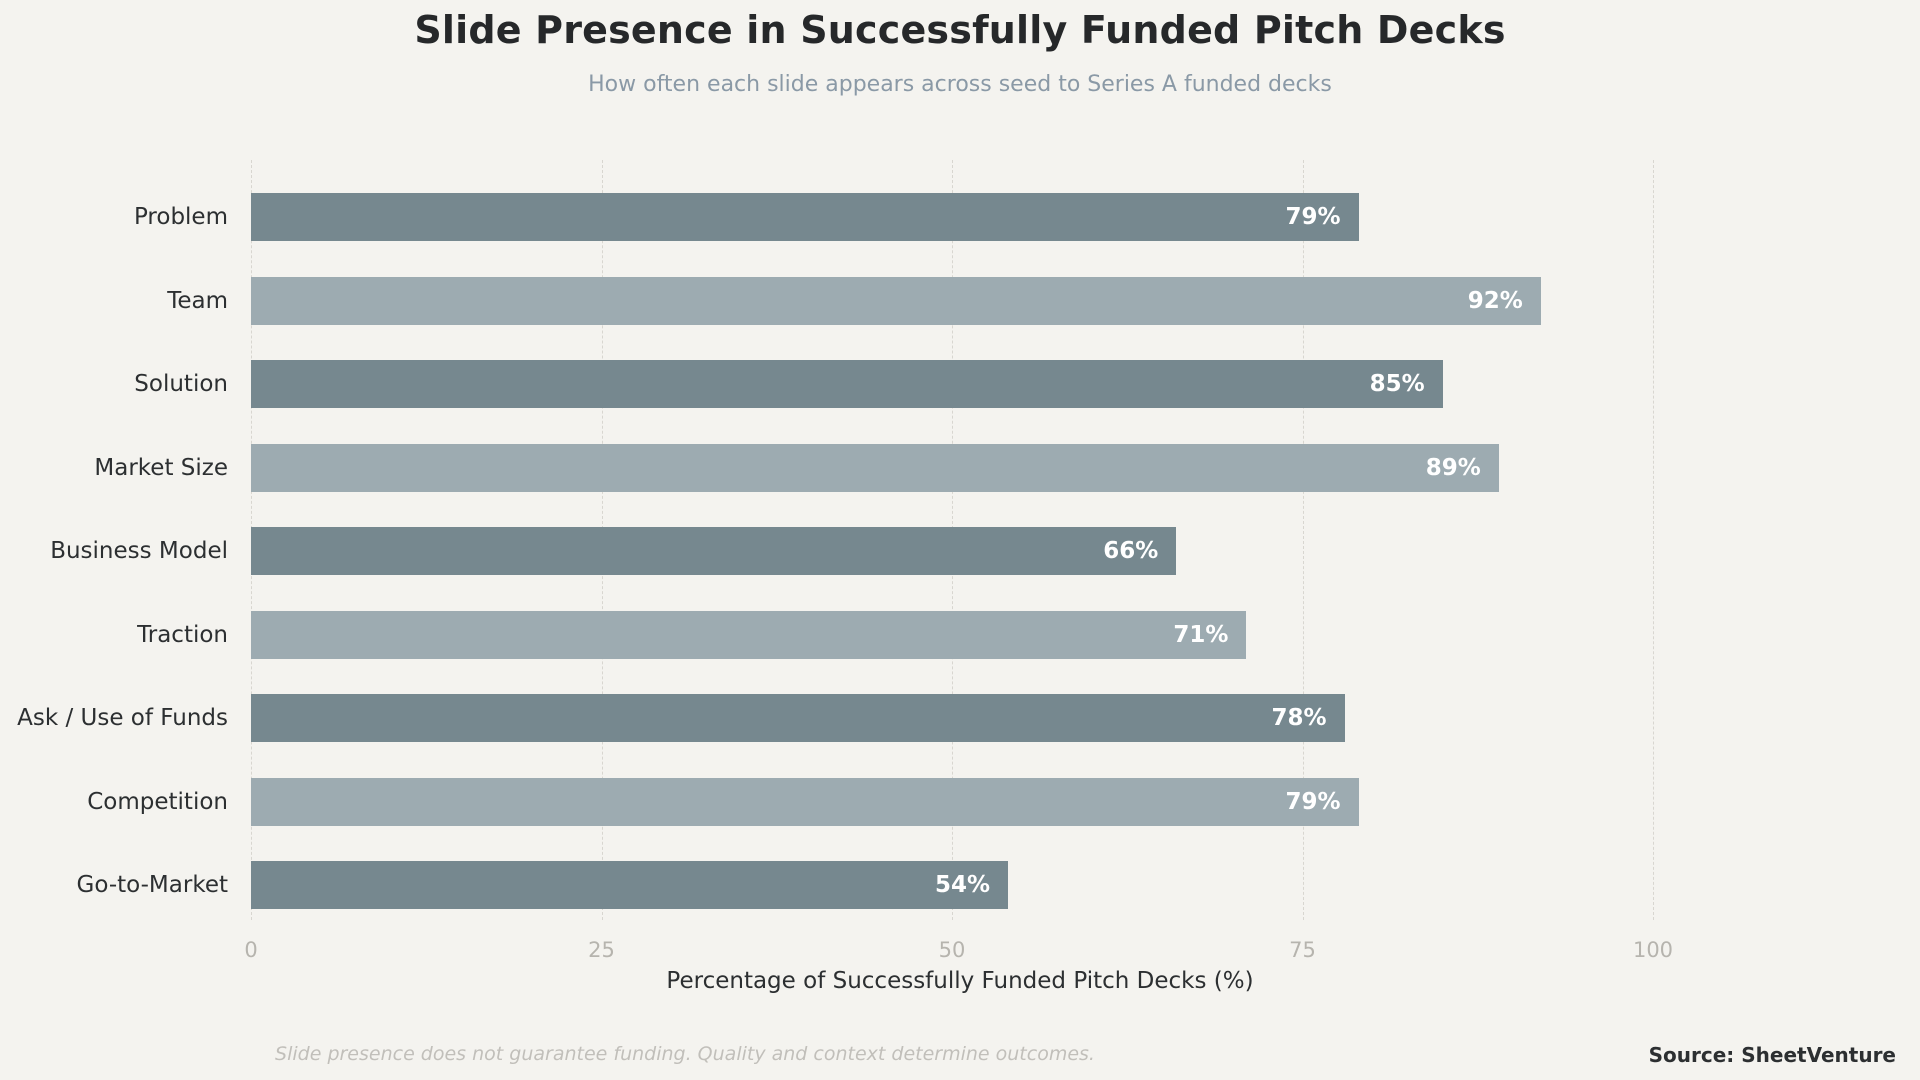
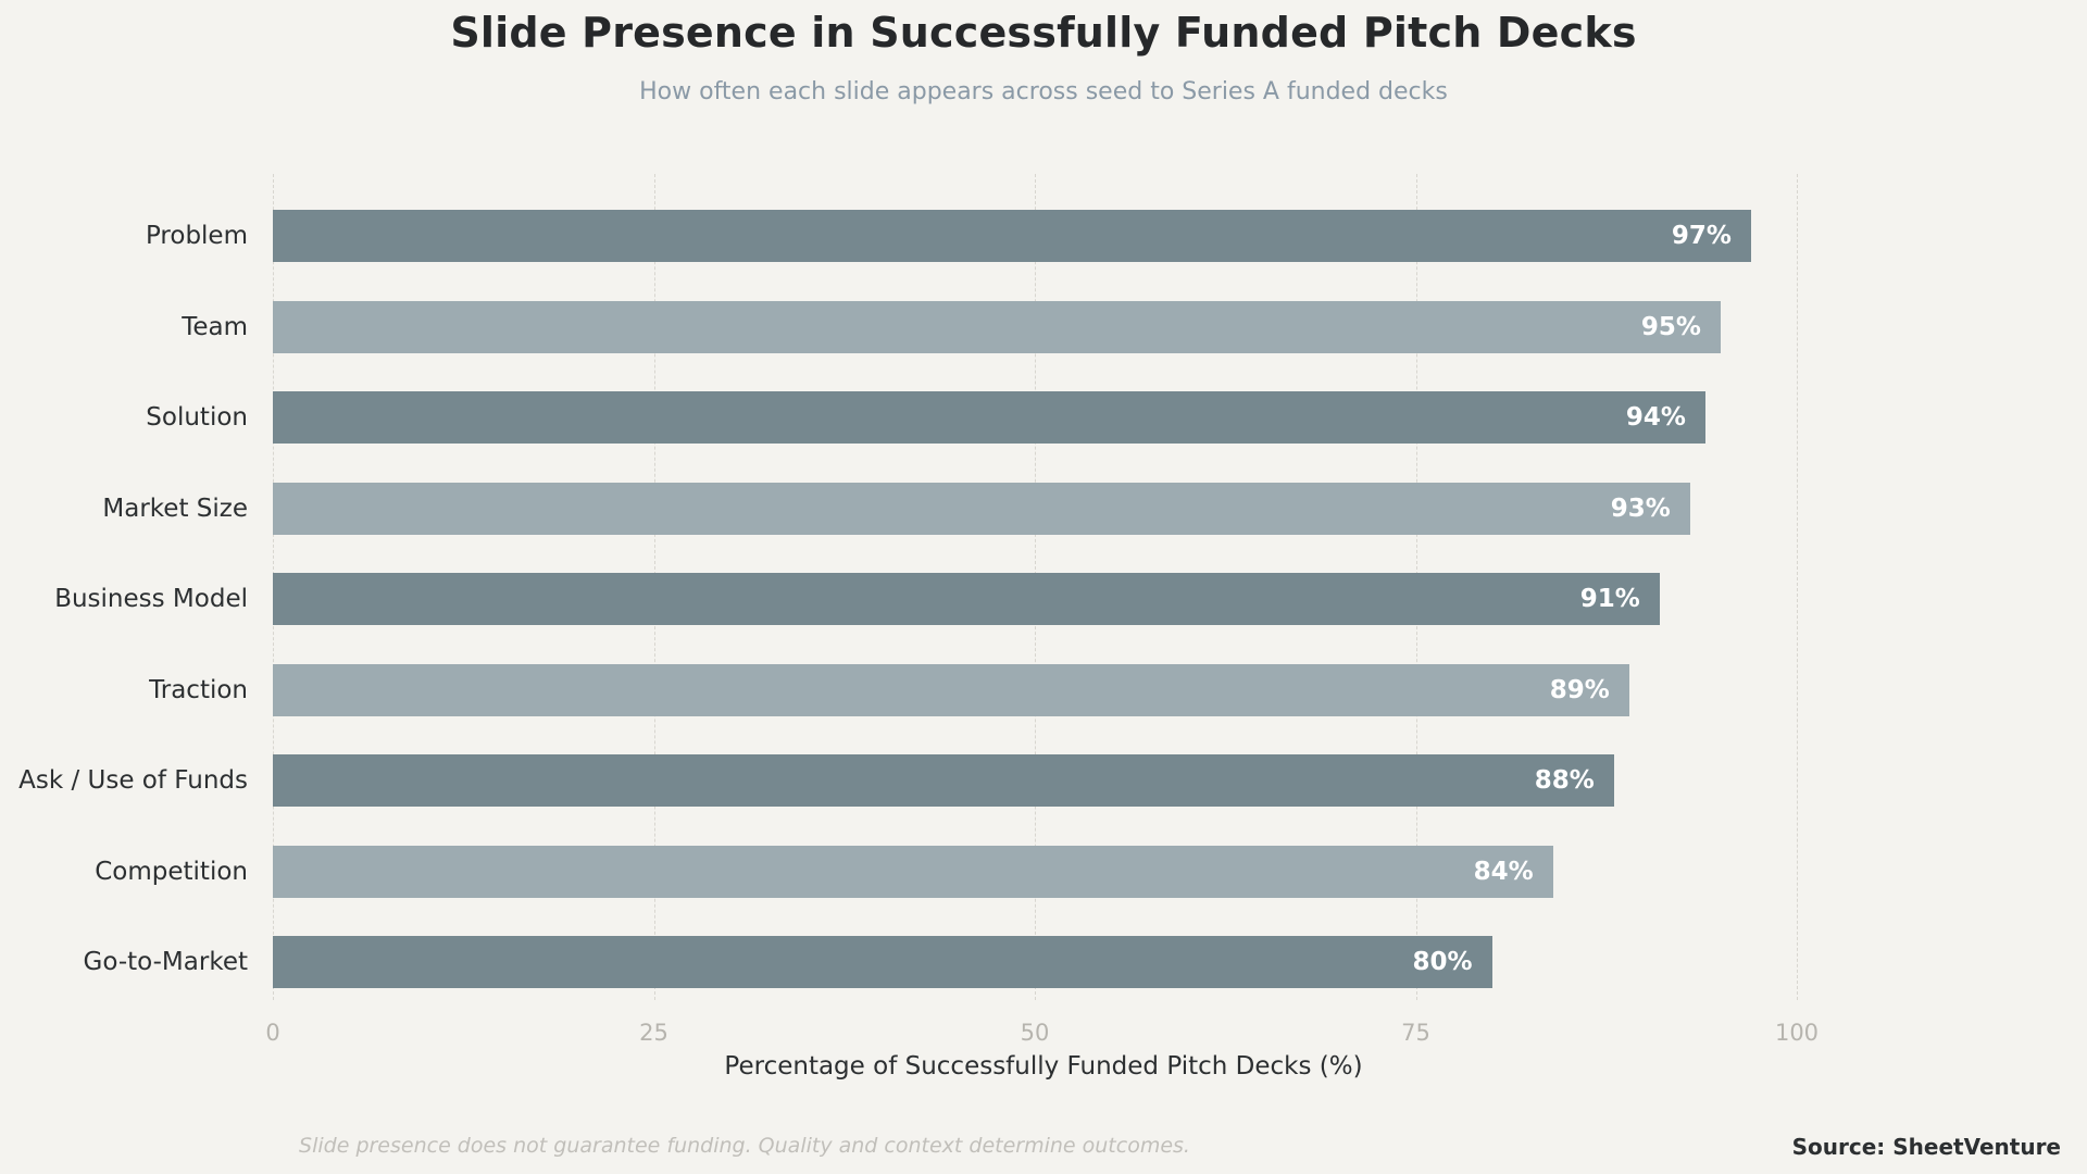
Problem: 79% -> 97%
Team: 92% -> 95%
Solution: 85% -> 94%
Market Size: 89% -> 93%
Business Model: 66% -> 91%
Traction: 71% -> 89%
Ask / Use of Funds: 78% -> 88%
Competition: 79% -> 84%
Go-to-Market: 54% -> 80%
